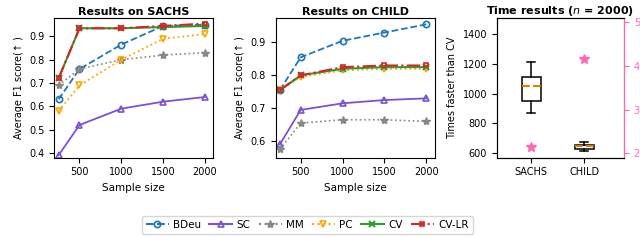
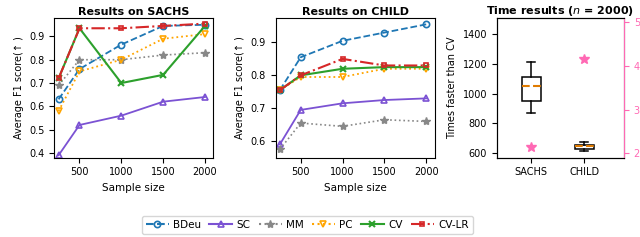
Results on SACHS/MM/500: 0.76 -> 0.80
Results on SACHS/PC/500: 0.69 -> 0.75
Results on SACHS/SC/1000: 0.59 -> 0.56
Results on SACHS/CV/1000: 0.935 -> 0.700
Results on SACHS/CV/1500: 0.940 -> 0.735
Results on CHILD/MM/1000: 0.665 -> 0.645
Results on CHILD/PC/1000: 0.815 -> 0.795
Results on CHILD/CV-LR/1000: 0.825 -> 0.850
